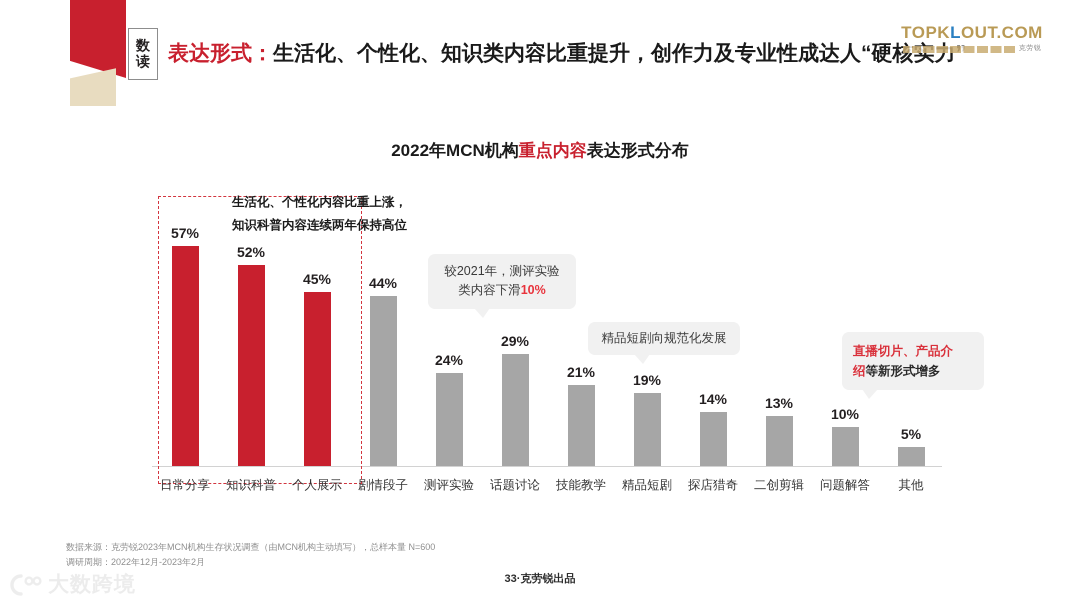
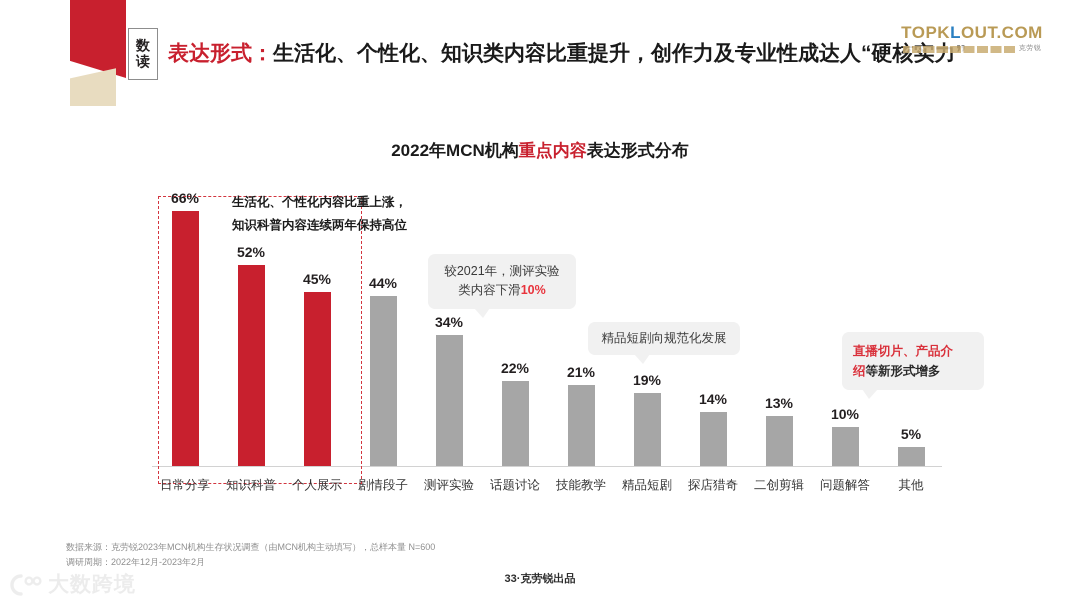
日常分享: 57% -> 66%
测评实验: 24% -> 34%
话题讨论: 29% -> 22%
